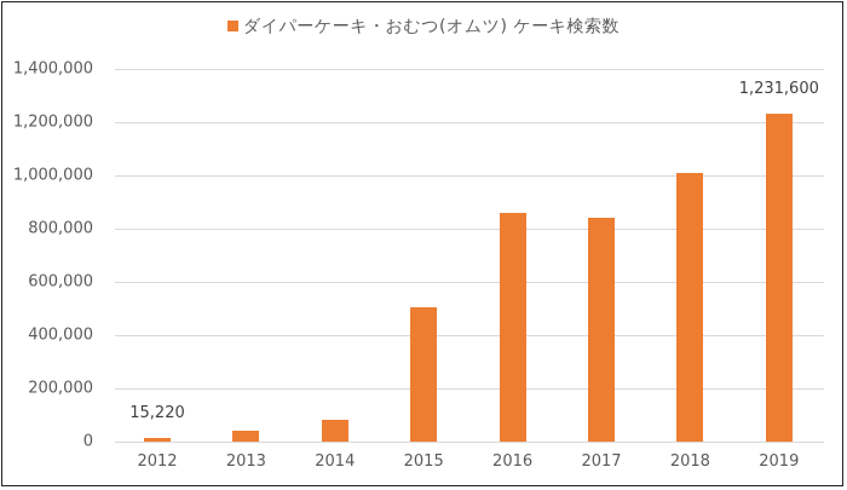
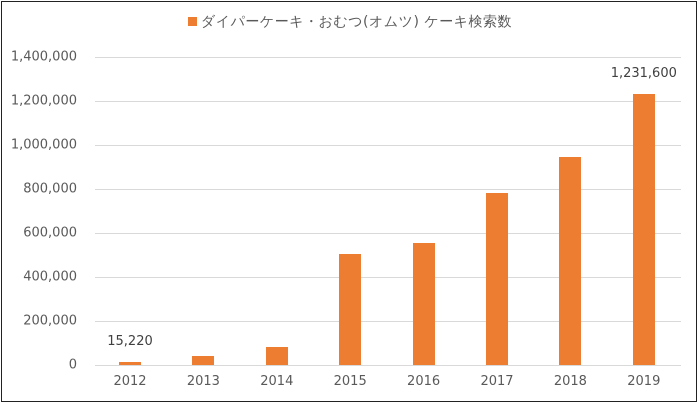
2016: 860000 -> 560000
2017: 840000 -> 780000
2018: 1010000 -> 940000
